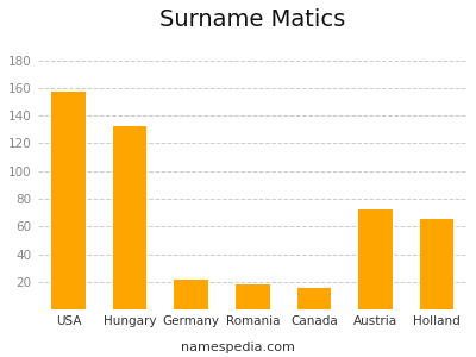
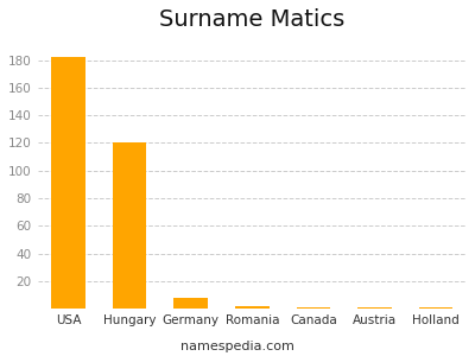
USA: 157 -> 182
Hungary: 132 -> 120
Germany: 22 -> 8
Romania: 18 -> 2
Canada: 16 -> 1
Austria: 72 -> 1
Holland: 65 -> 1
